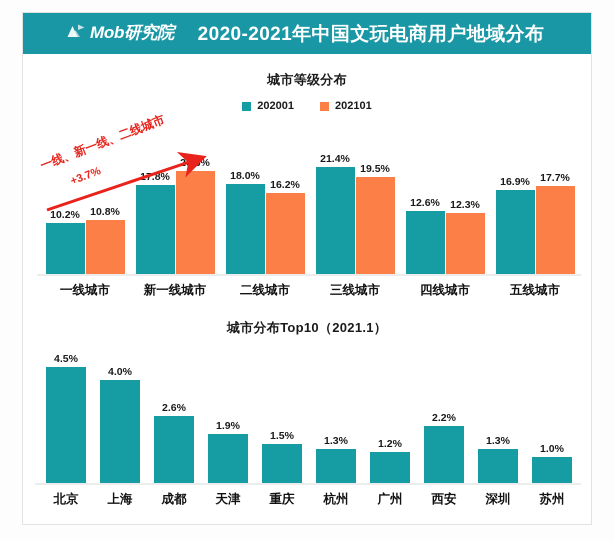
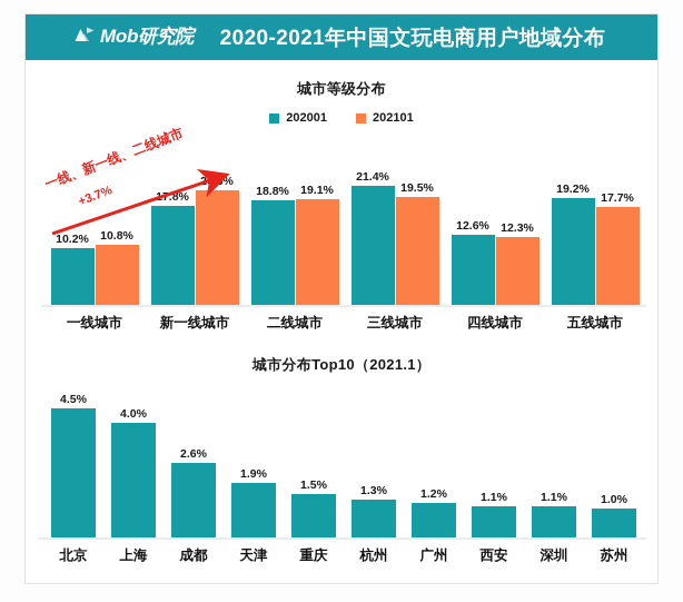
城市等级分布/202001/二线城市: 18.0% -> 18.8%
城市等级分布/202101/二线城市: 16.2% -> 19.1%
城市等级分布/202001/五线城市: 16.9% -> 19.2%
城市分布Top10（2021.1）/西安: 2.2% -> 1.1%
城市分布Top10（2021.1）/深圳: 1.3% -> 1.1%
